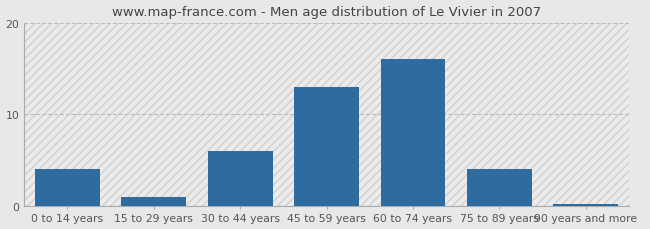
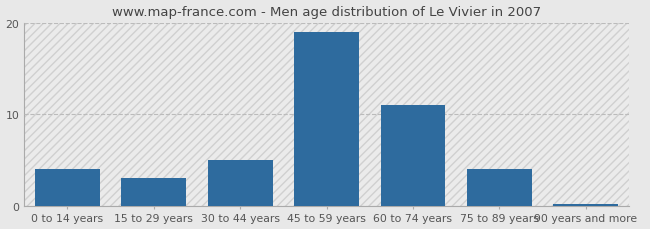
15 to 29 years: 1.0 -> 3.0
30 to 44 years: 6.0 -> 5.0
45 to 59 years: 13.0 -> 19.0
60 to 74 years: 16.0 -> 11.0
